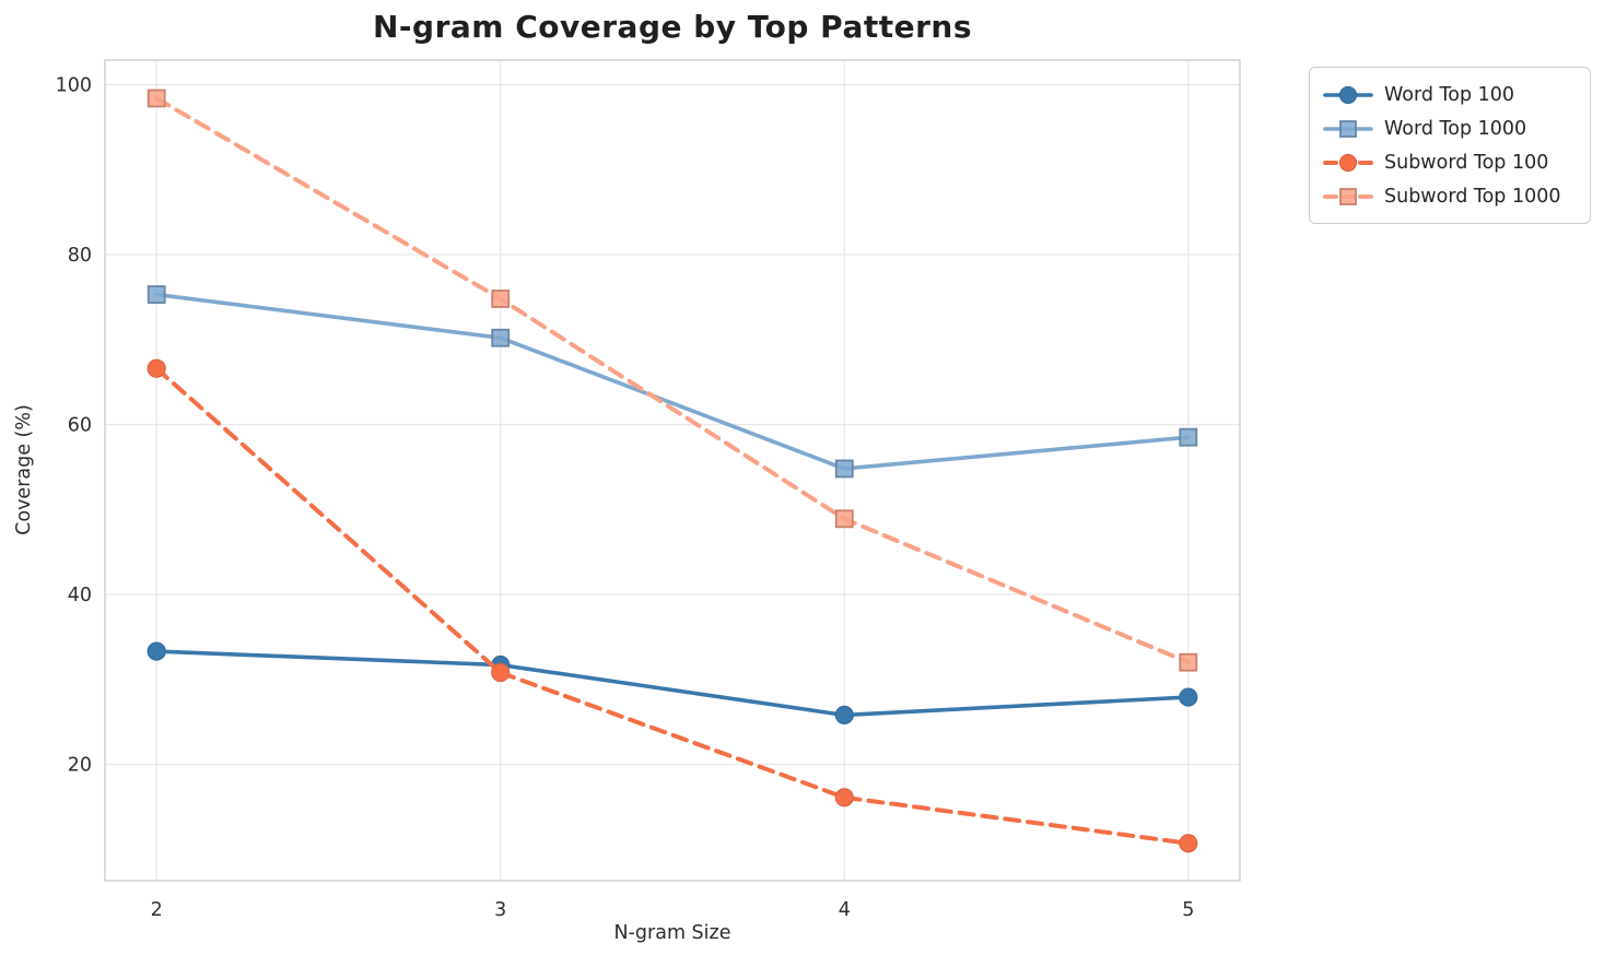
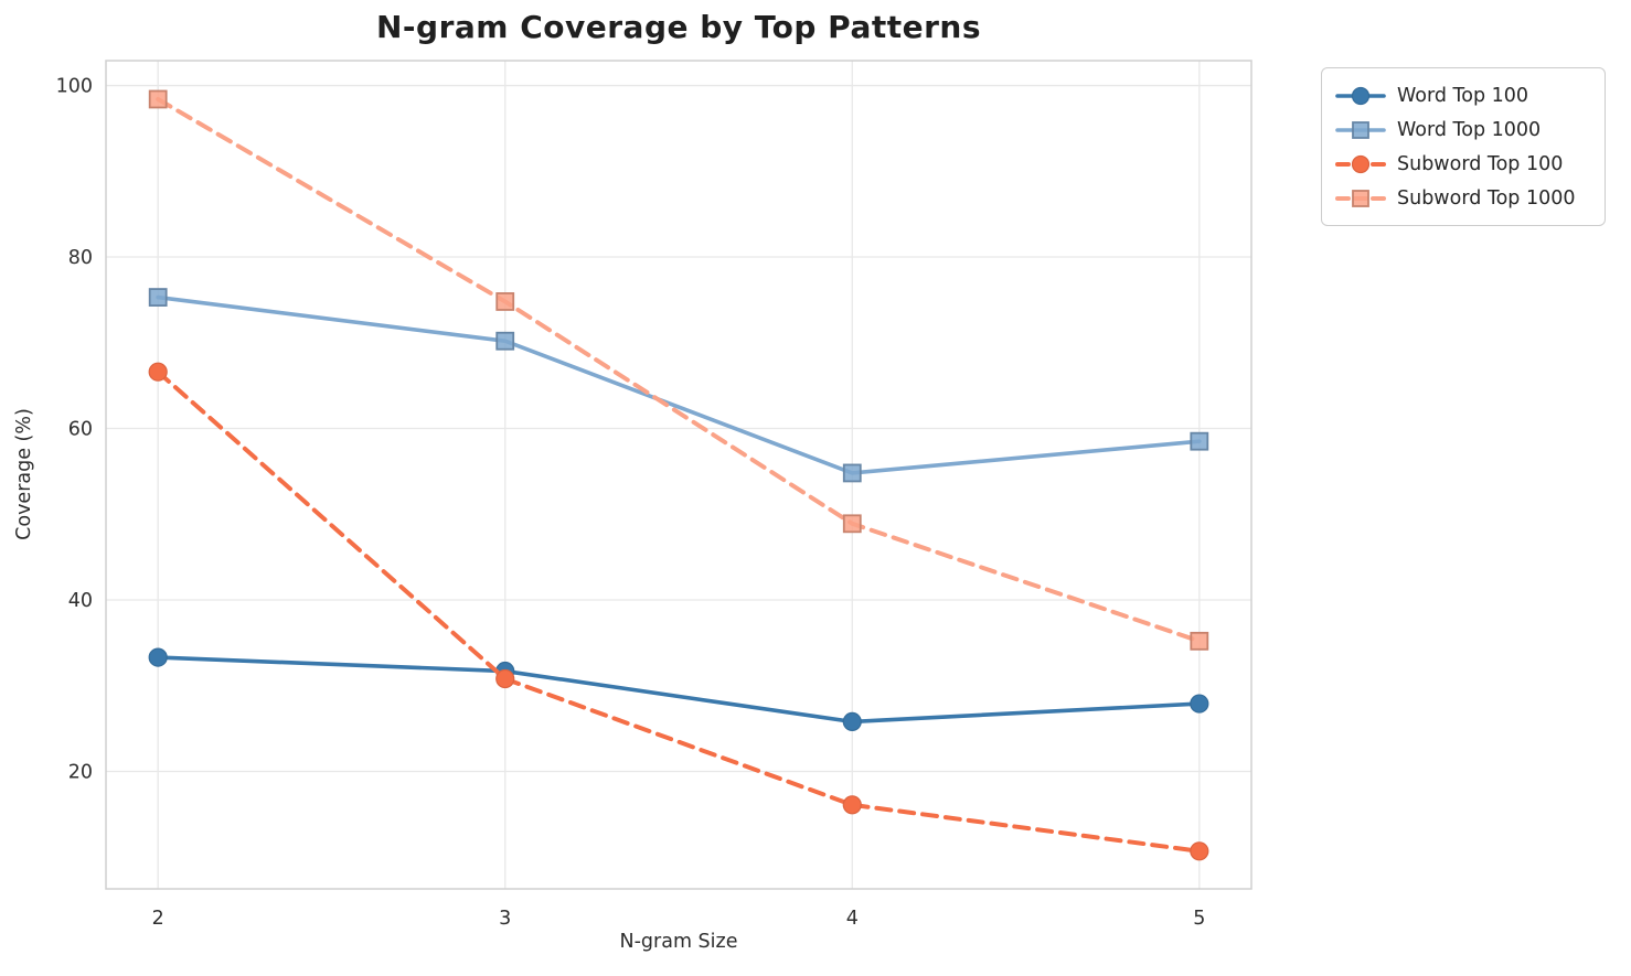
Subword Top 1000/5: 32 -> 35
